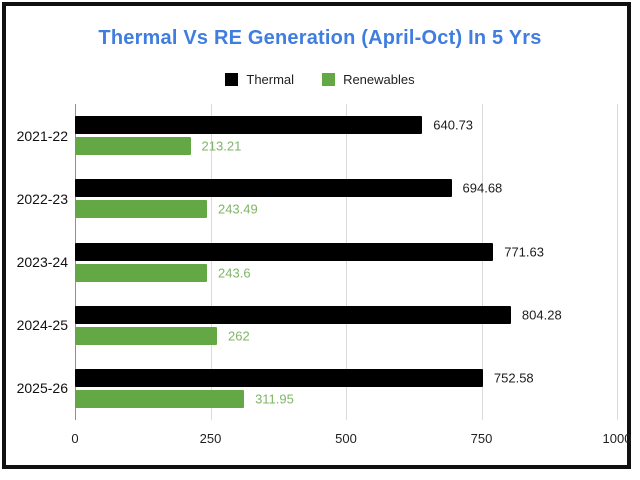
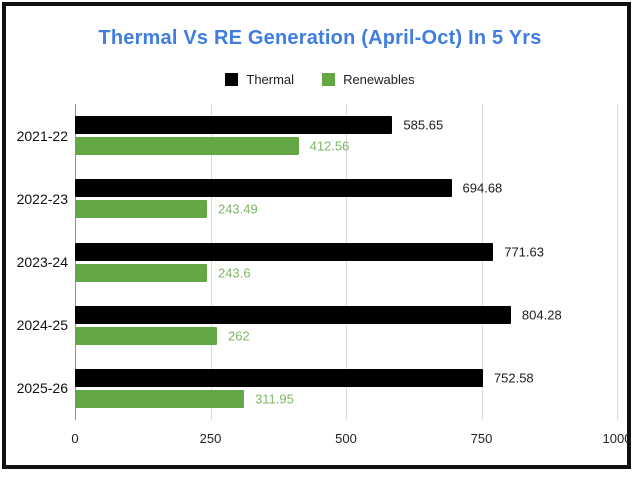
Thermal/2021-22: 640.73 -> 585.65
Renewables/2021-22: 213.21 -> 412.56
